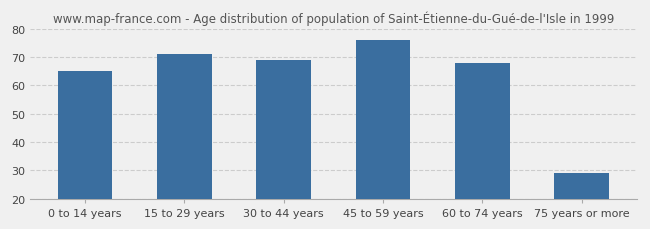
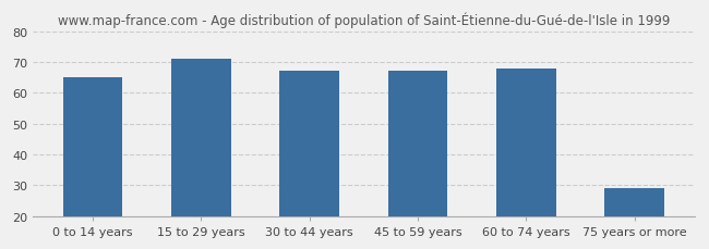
30 to 44 years: 69 -> 67
45 to 59 years: 76 -> 67
